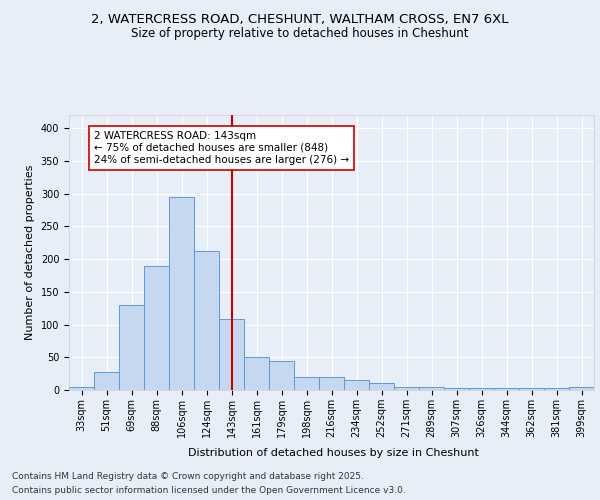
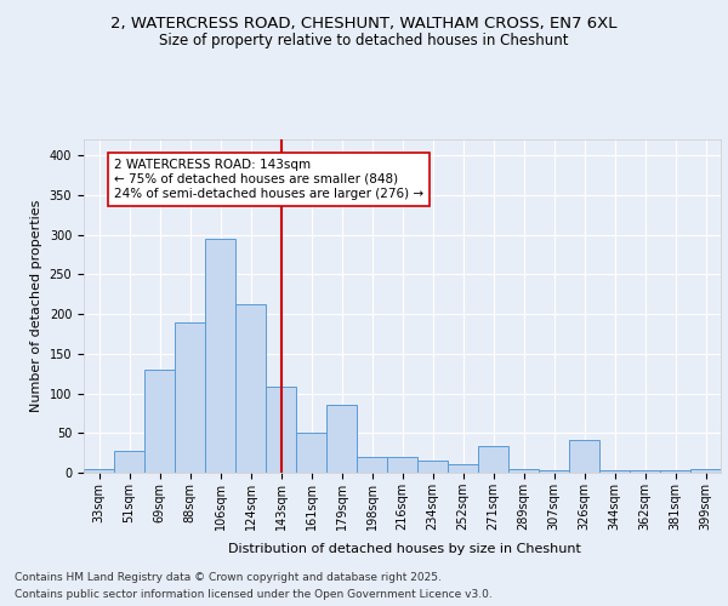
179sqm: 45 -> 86
271sqm: 4 -> 34
326sqm: 3 -> 42
